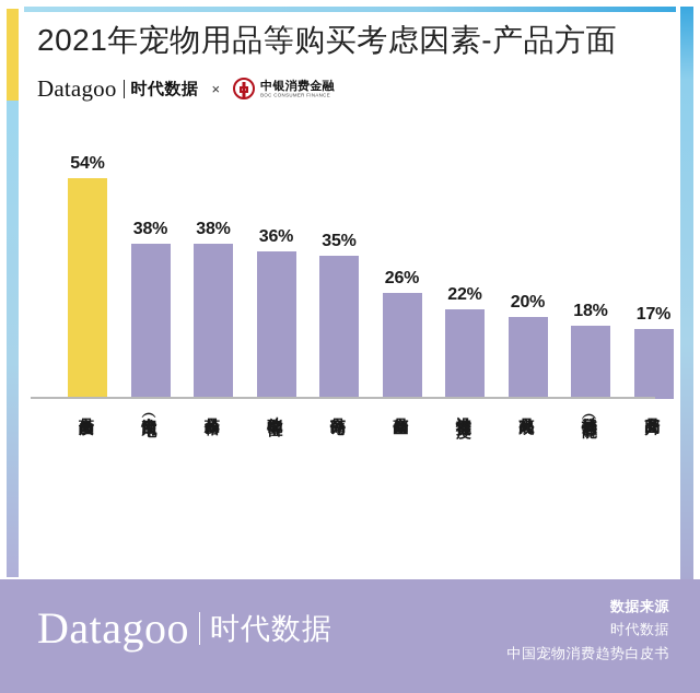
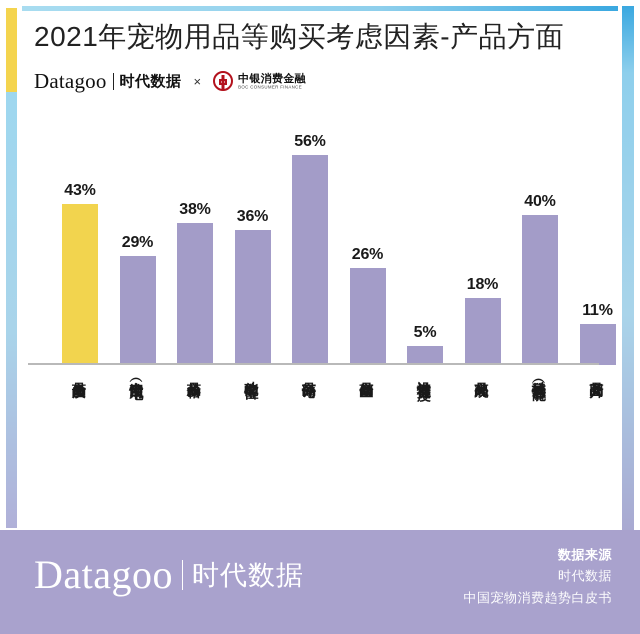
商品质量: 54% -> 43%
安全性（用电）: 38% -> 29%
商品评论: 35% -> 56%
设计便捷程度: 22% -> 5%
商品外观: 20% -> 18%
科技属性（智能）: 18% -> 40%
商品图片: 17% -> 11%
